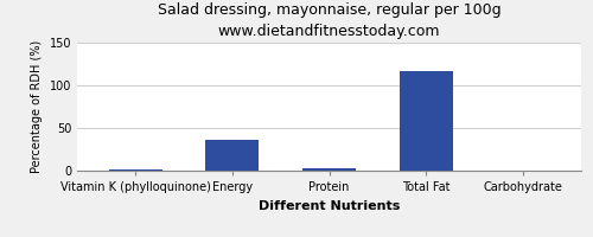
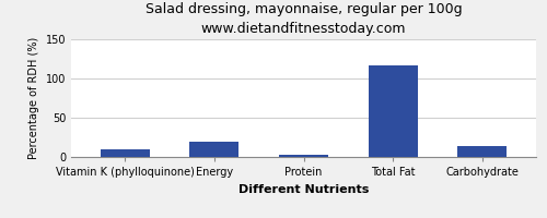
Vitamin K (phylloquinone): 1 -> 10
Energy: 36 -> 20
Carbohydrate: 0 -> 14
